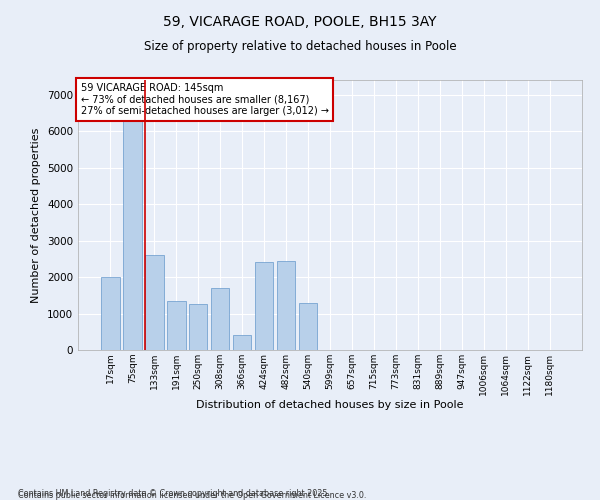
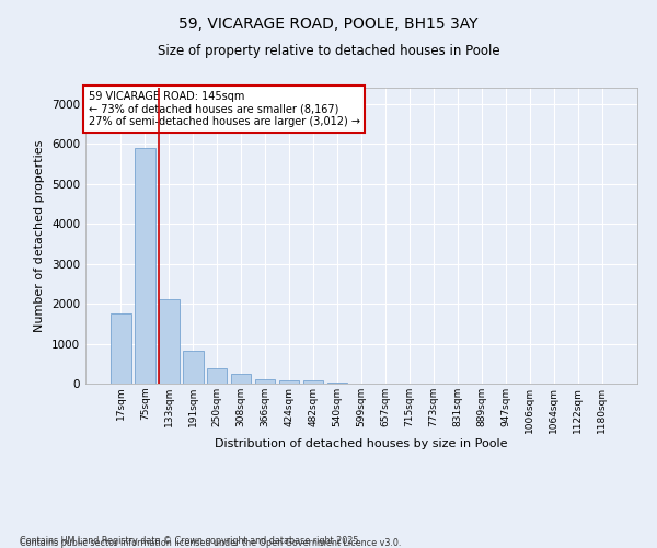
17sqm: 2000 -> 1750
75sqm: 6350 -> 5900
133sqm: 2600 -> 2100
191sqm: 1350 -> 820
250sqm: 1250 -> 380
308sqm: 1700 -> 250
366sqm: 400 -> 120
424sqm: 2400 -> 90
482sqm: 2450 -> 70
540sqm: 1300 -> 20
